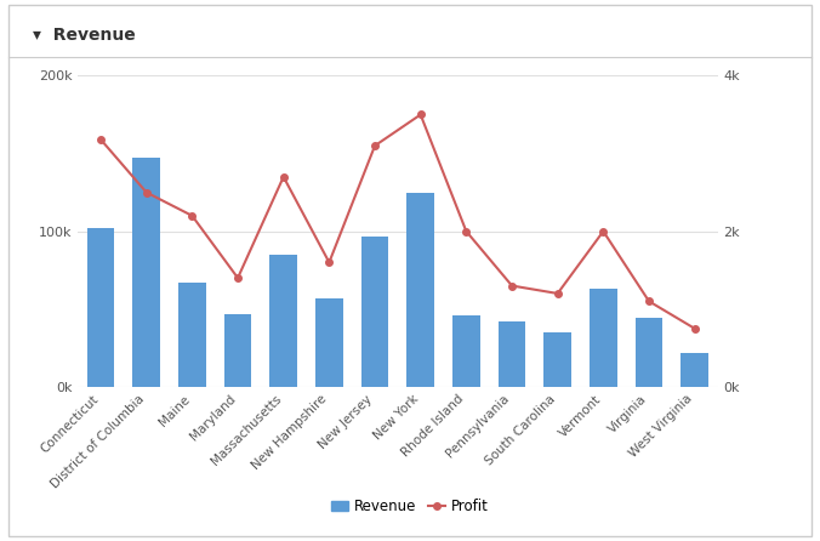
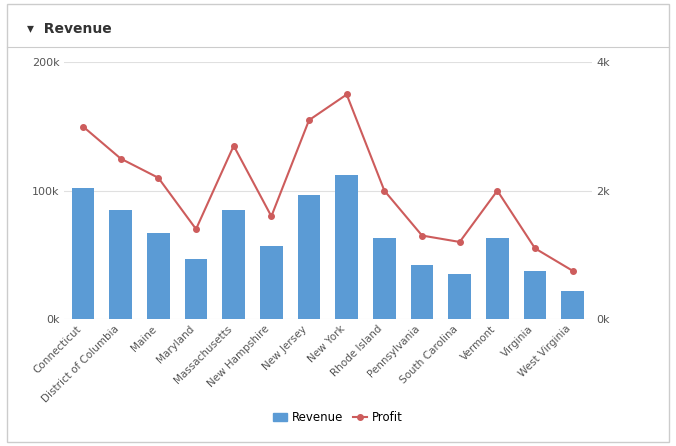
Profit/Connecticut: 3.18k -> 3.00k
Revenue/District of Columbia: 147k -> 85k
Revenue/New York: 125k -> 112k
Revenue/Rhode Island: 46k -> 63k
Revenue/Virginia: 44k -> 37k
